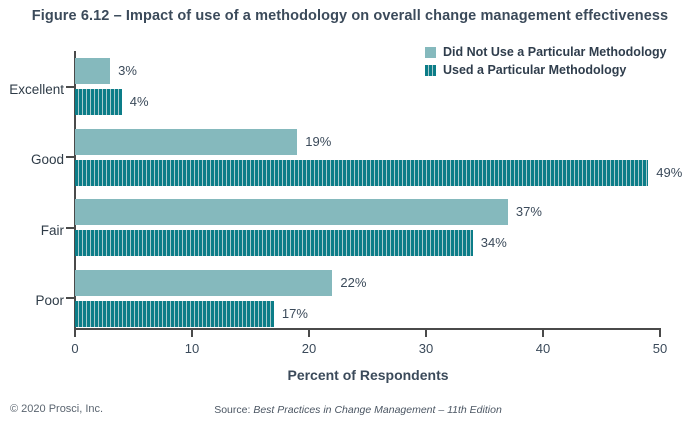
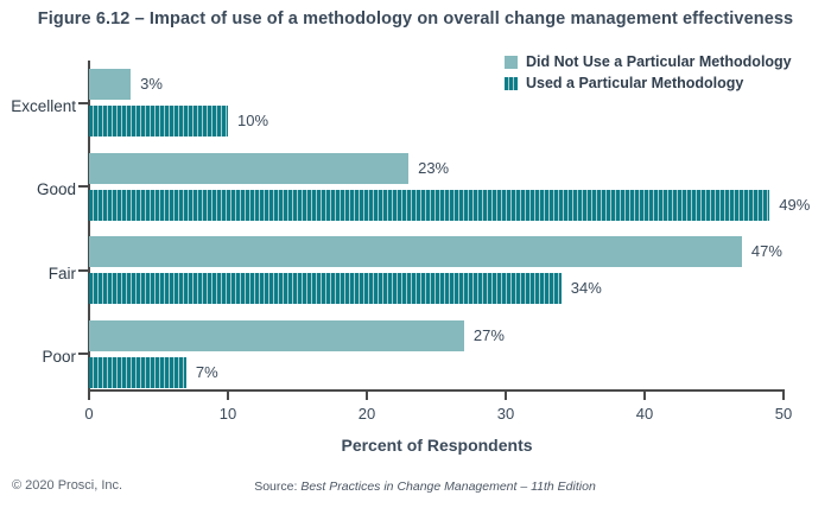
Used a Particular Methodology/Excellent: 4% -> 10%
Did Not Use a Particular Methodology/Good: 19% -> 23%
Did Not Use a Particular Methodology/Fair: 37% -> 47%
Did Not Use a Particular Methodology/Poor: 22% -> 27%
Used a Particular Methodology/Poor: 17% -> 7%
